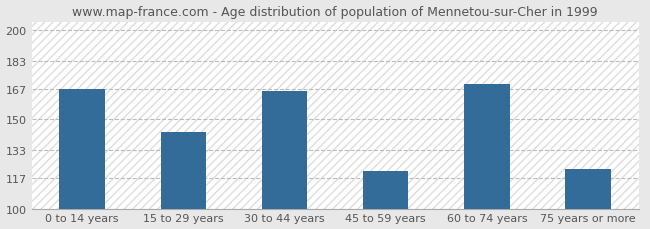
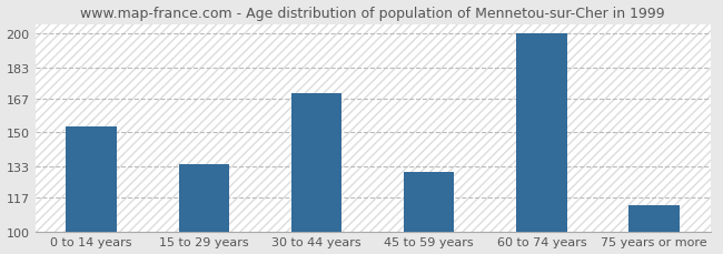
0 to 14 years: 167 -> 153
15 to 29 years: 143 -> 134
30 to 44 years: 166 -> 170
45 to 59 years: 121 -> 130
60 to 74 years: 170 -> 200
75 years or more: 122 -> 113
